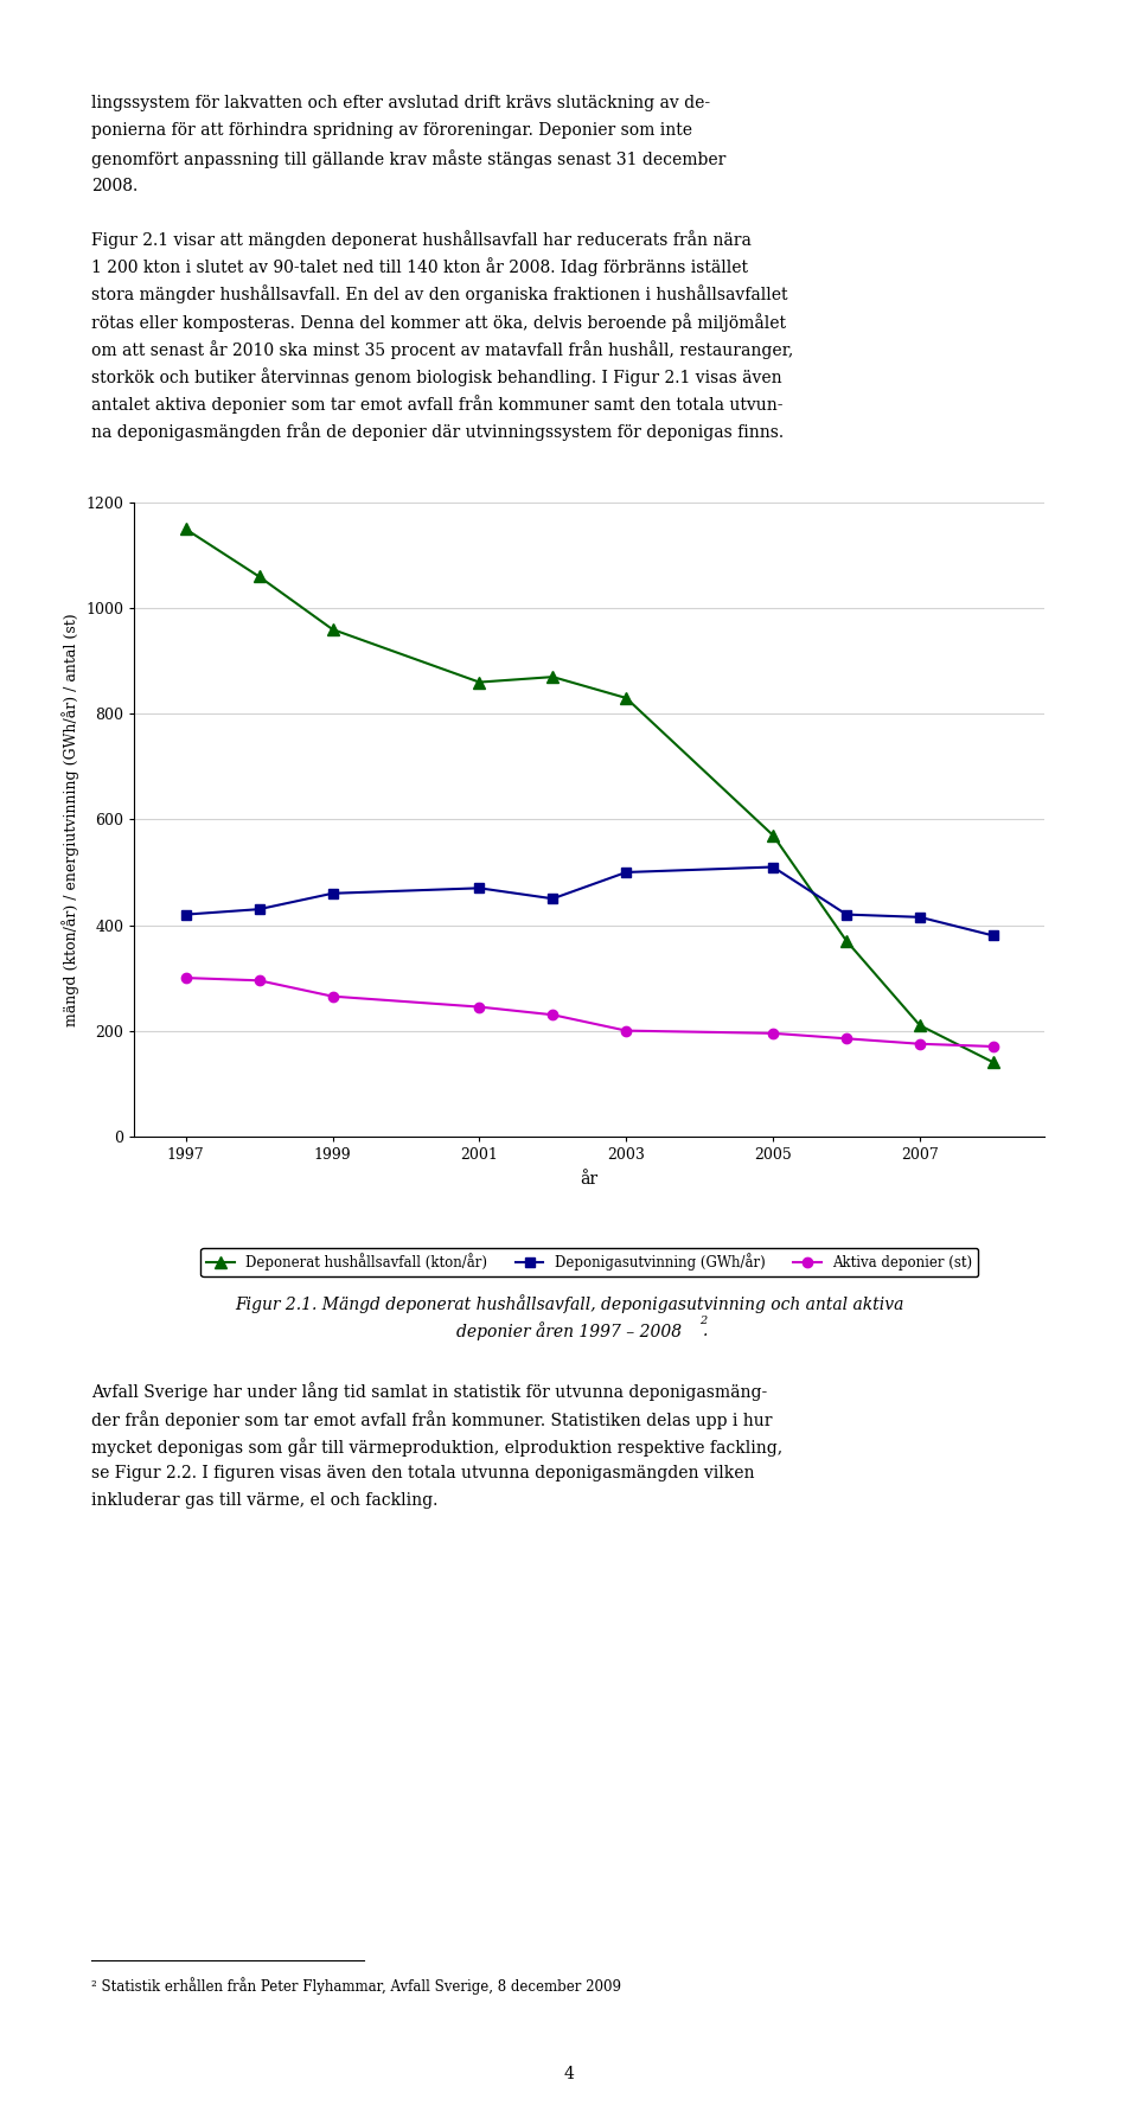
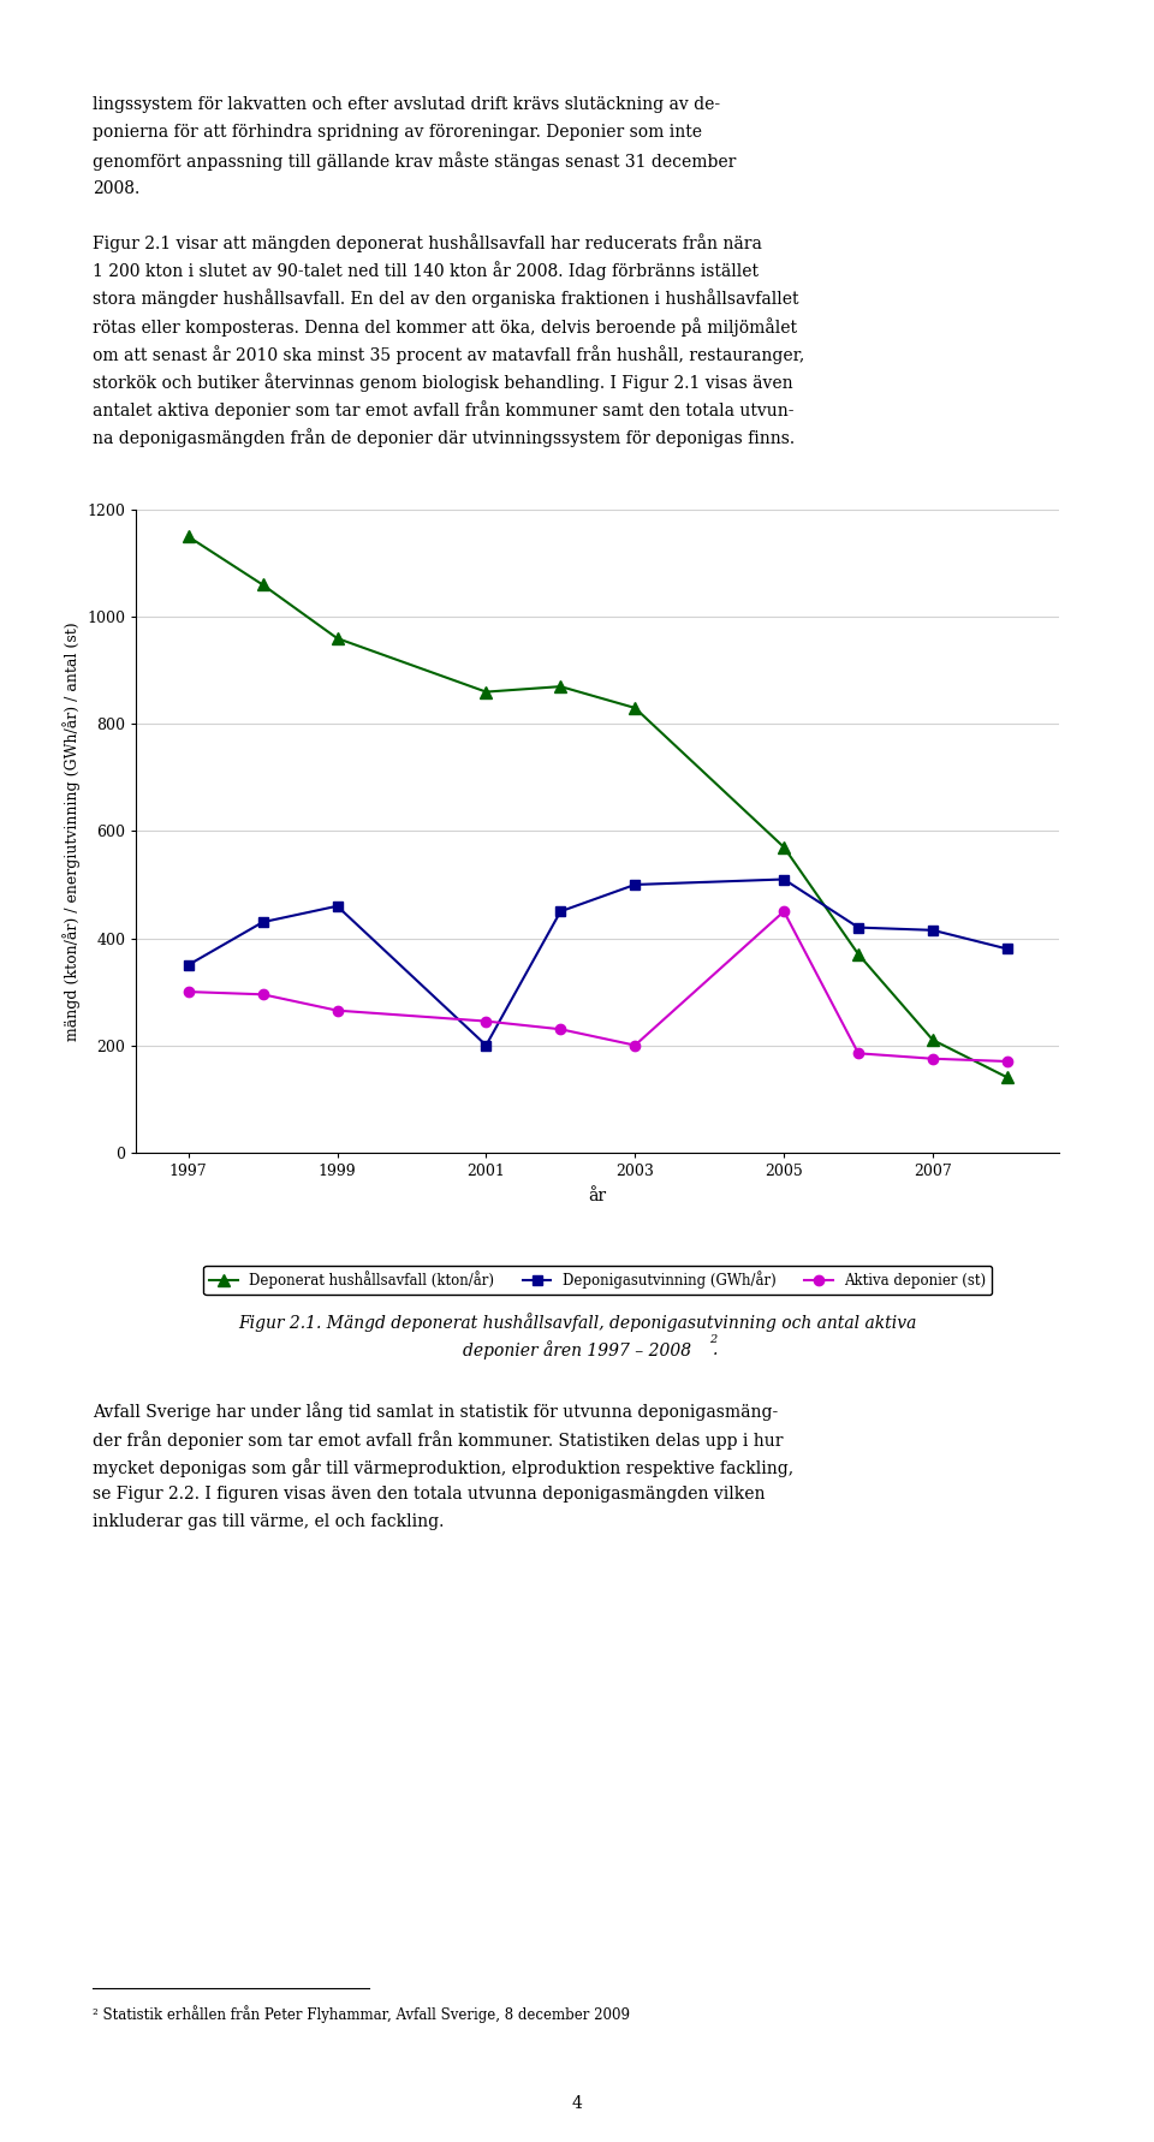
Deponigasutvinning (GWh/år)/1997: 420 -> 350
Deponigasutvinning (GWh/år)/2001: 470 -> 200
Aktiva deponier (st)/2005: 195 -> 450
